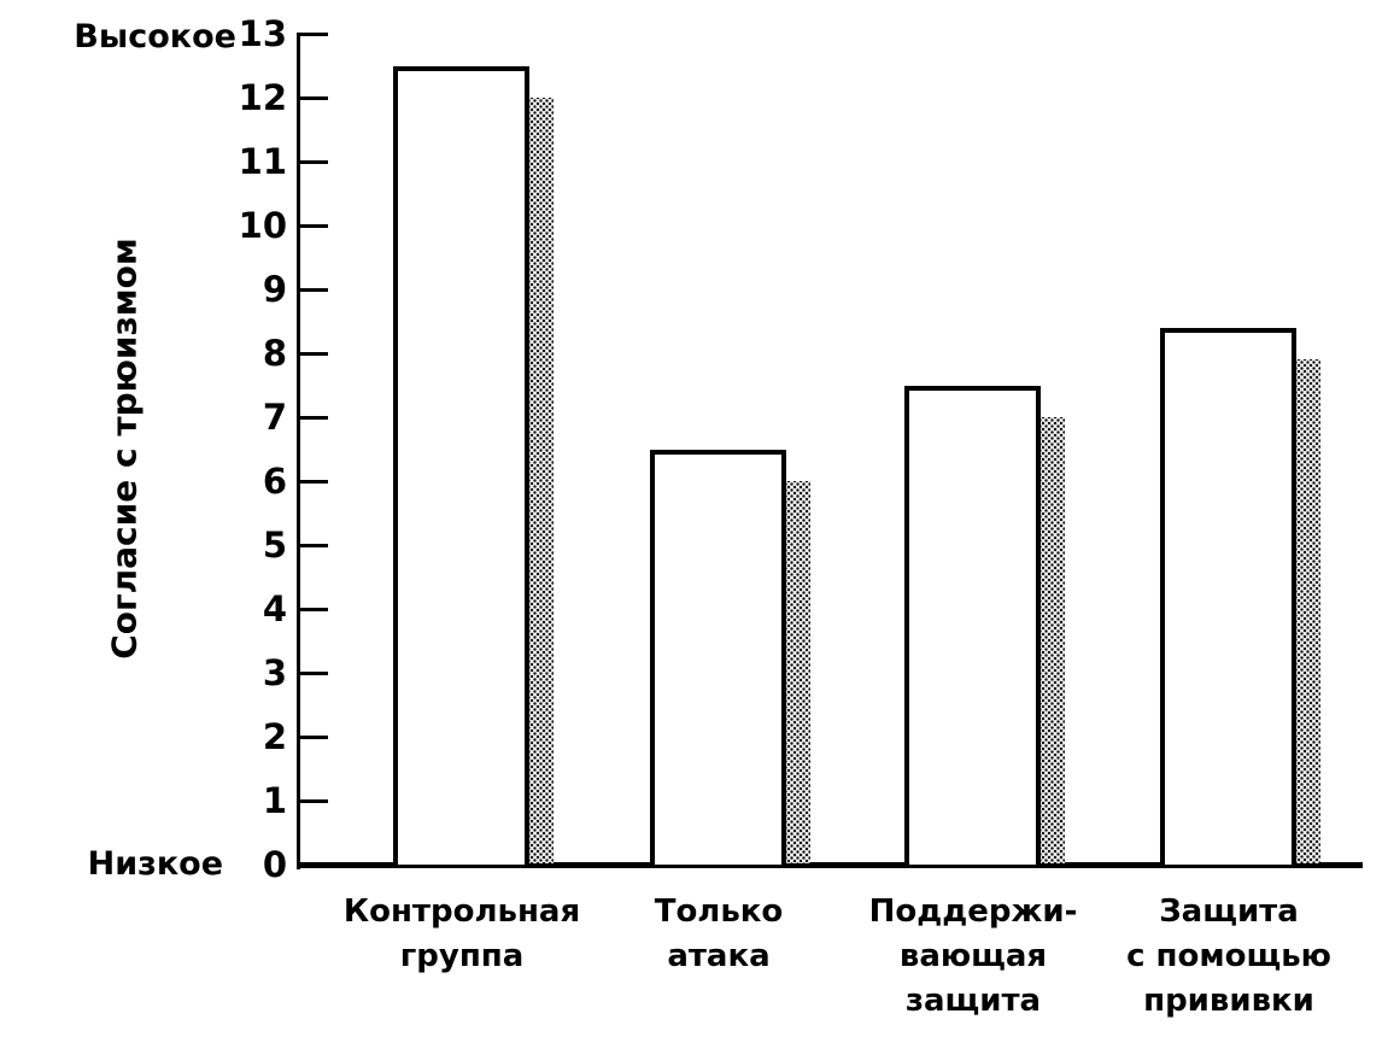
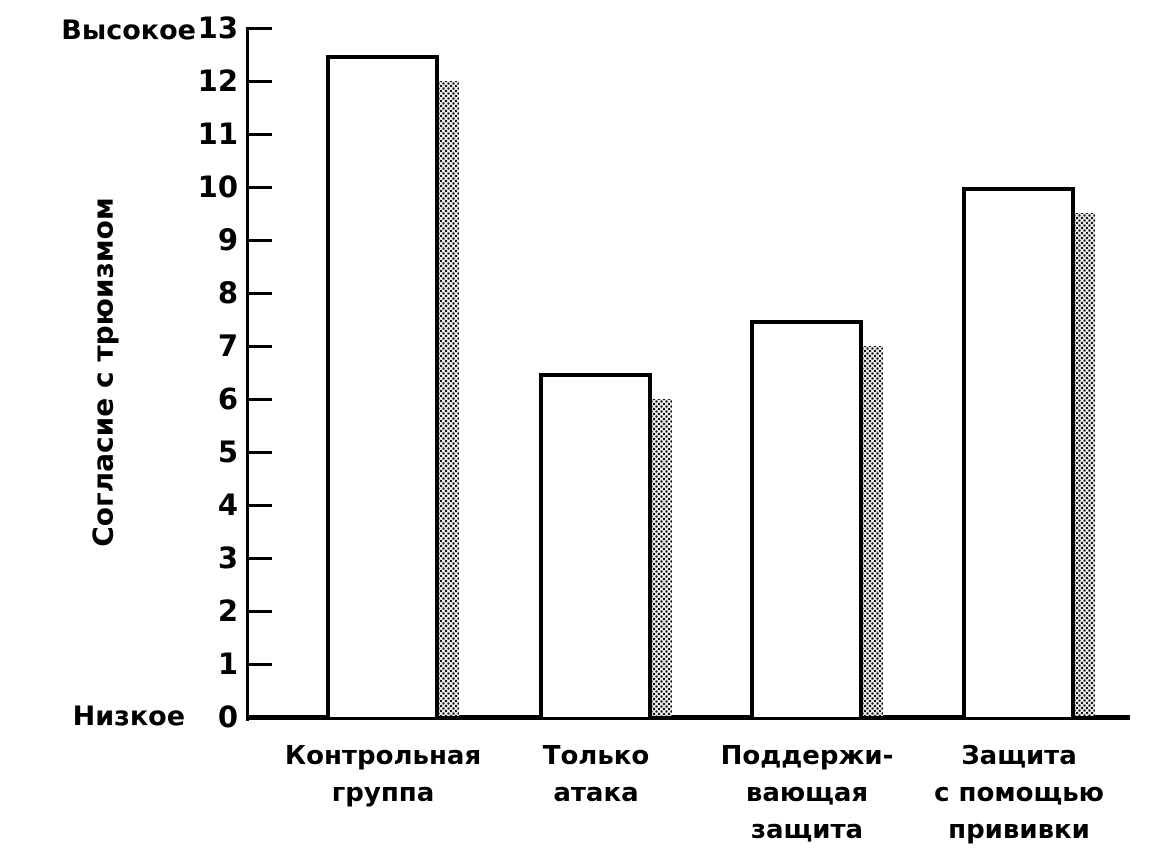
Защита с помощью прививки: 8.4 -> 10.0
